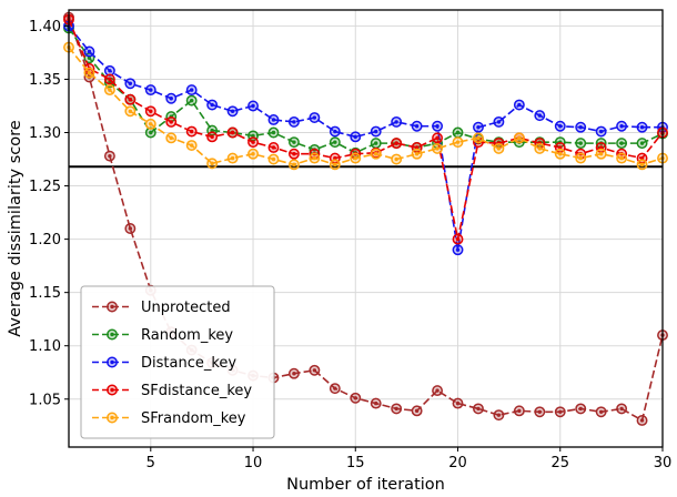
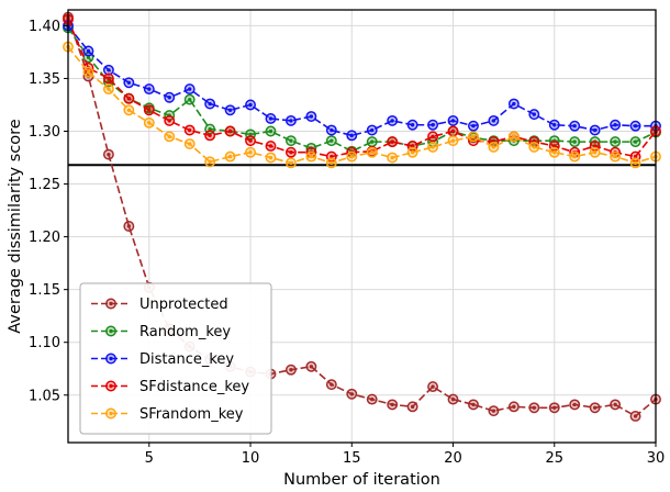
Random_key/5: 1.30 -> 1.32
Distance_key/20: 1.19 -> 1.31
SFdistance_key/20: 1.20 -> 1.30
Unprotected/30: 1.11 -> 1.05
